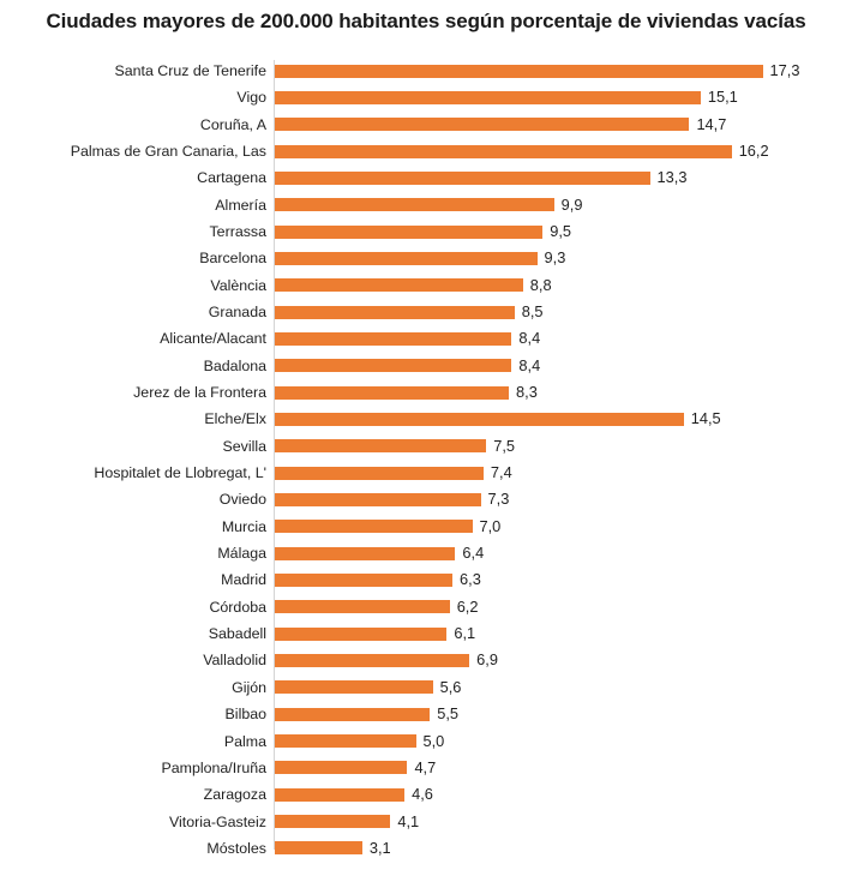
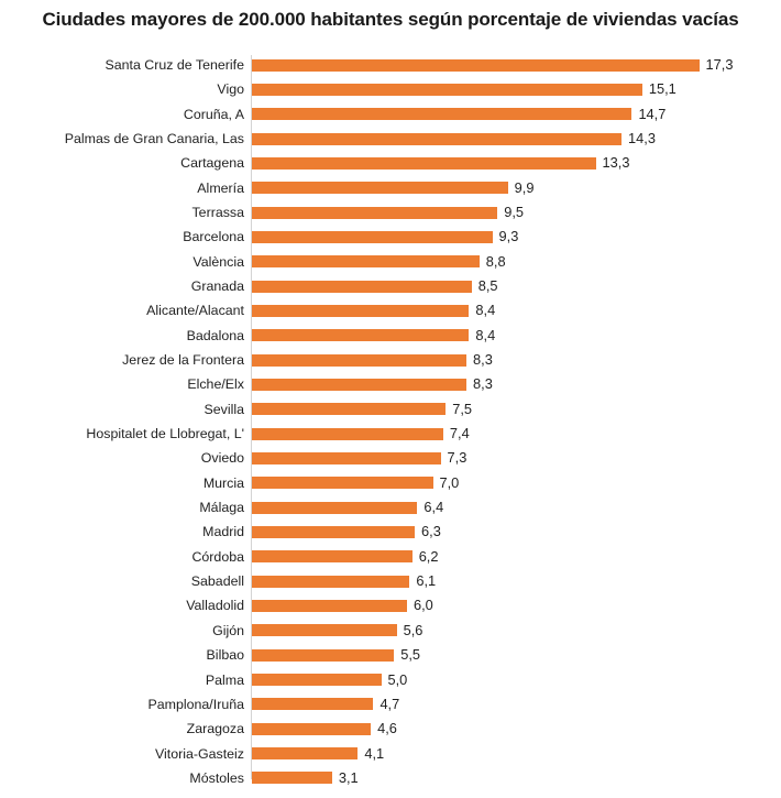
Palmas de Gran Canaria, Las: 16,2 -> 14,3
Elche/Elx: 14,5 -> 8,3
Valladolid: 6,9 -> 6,0
